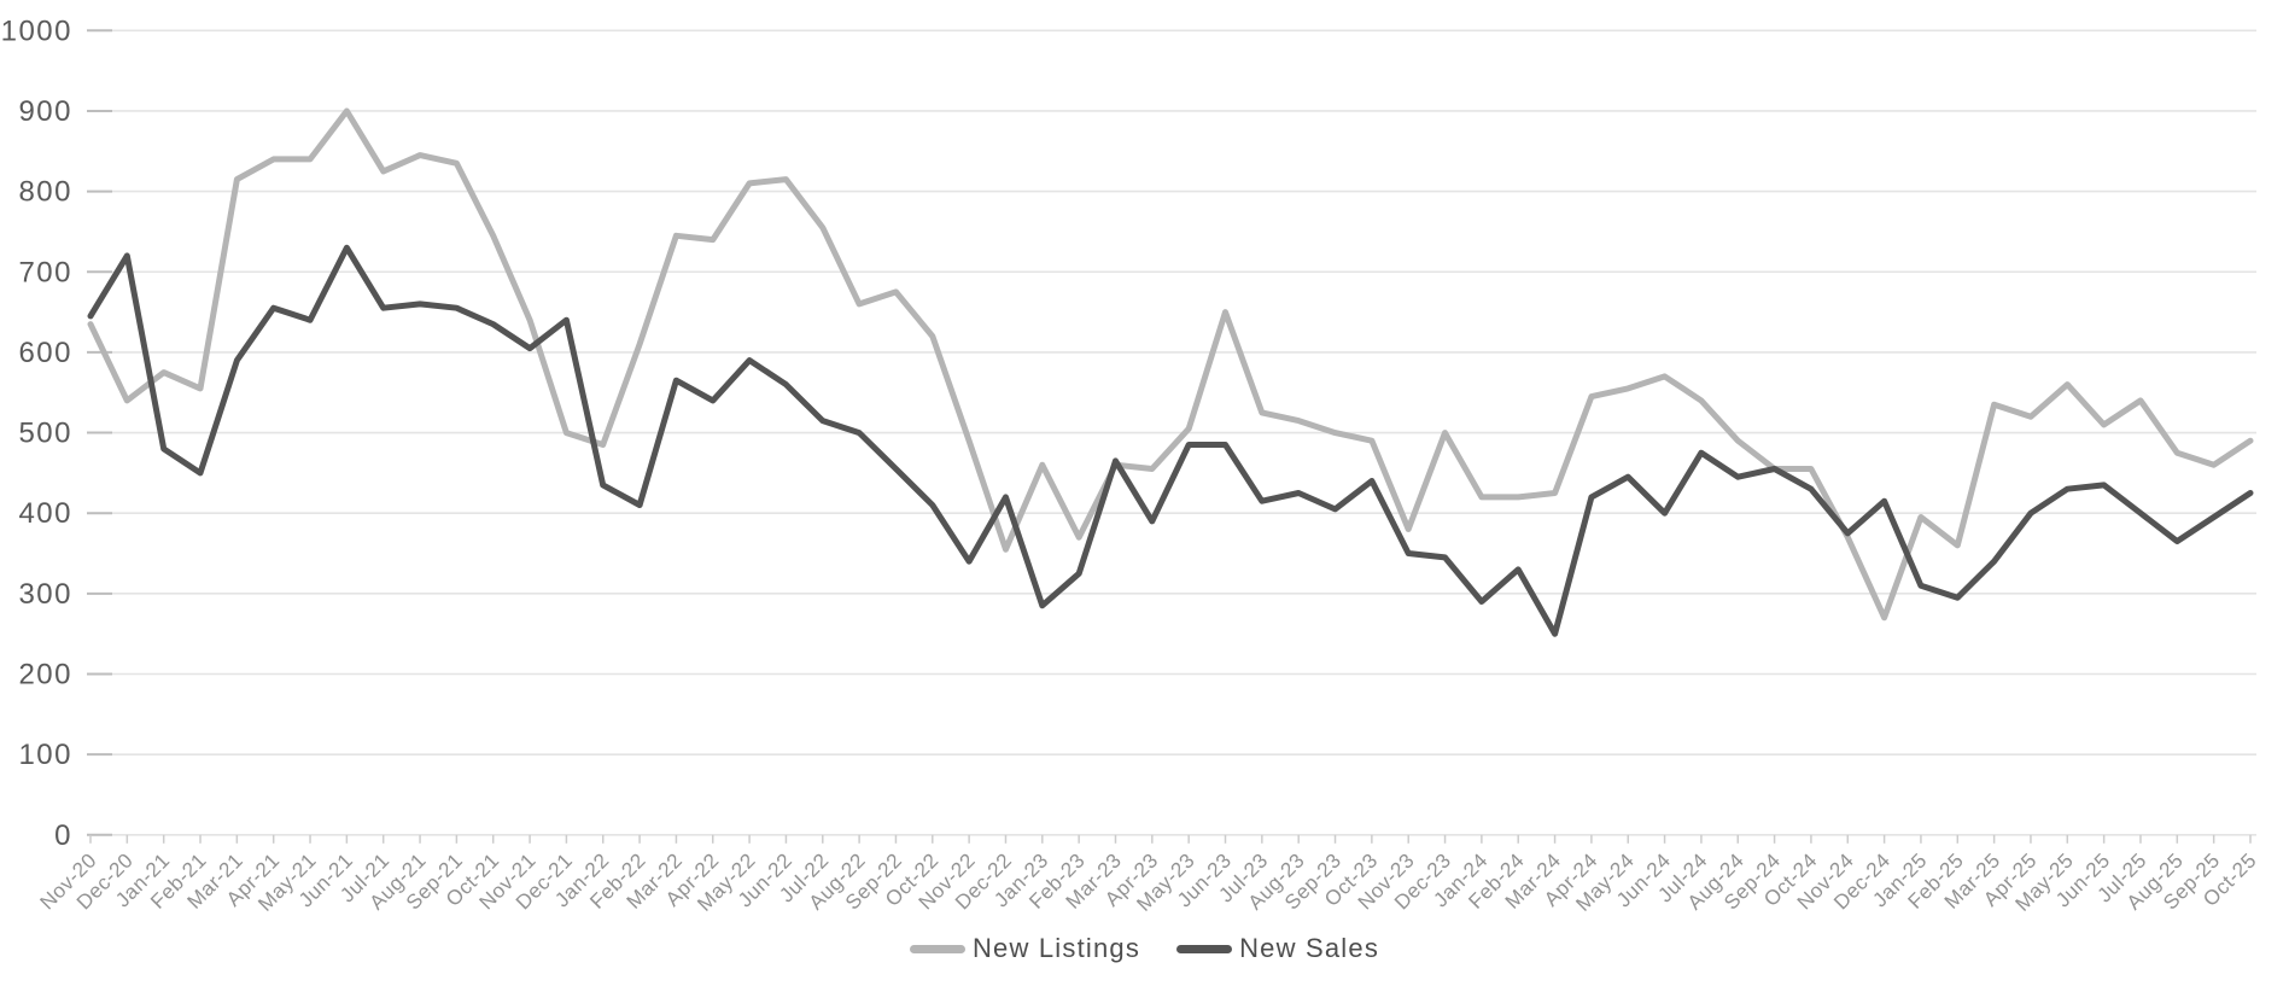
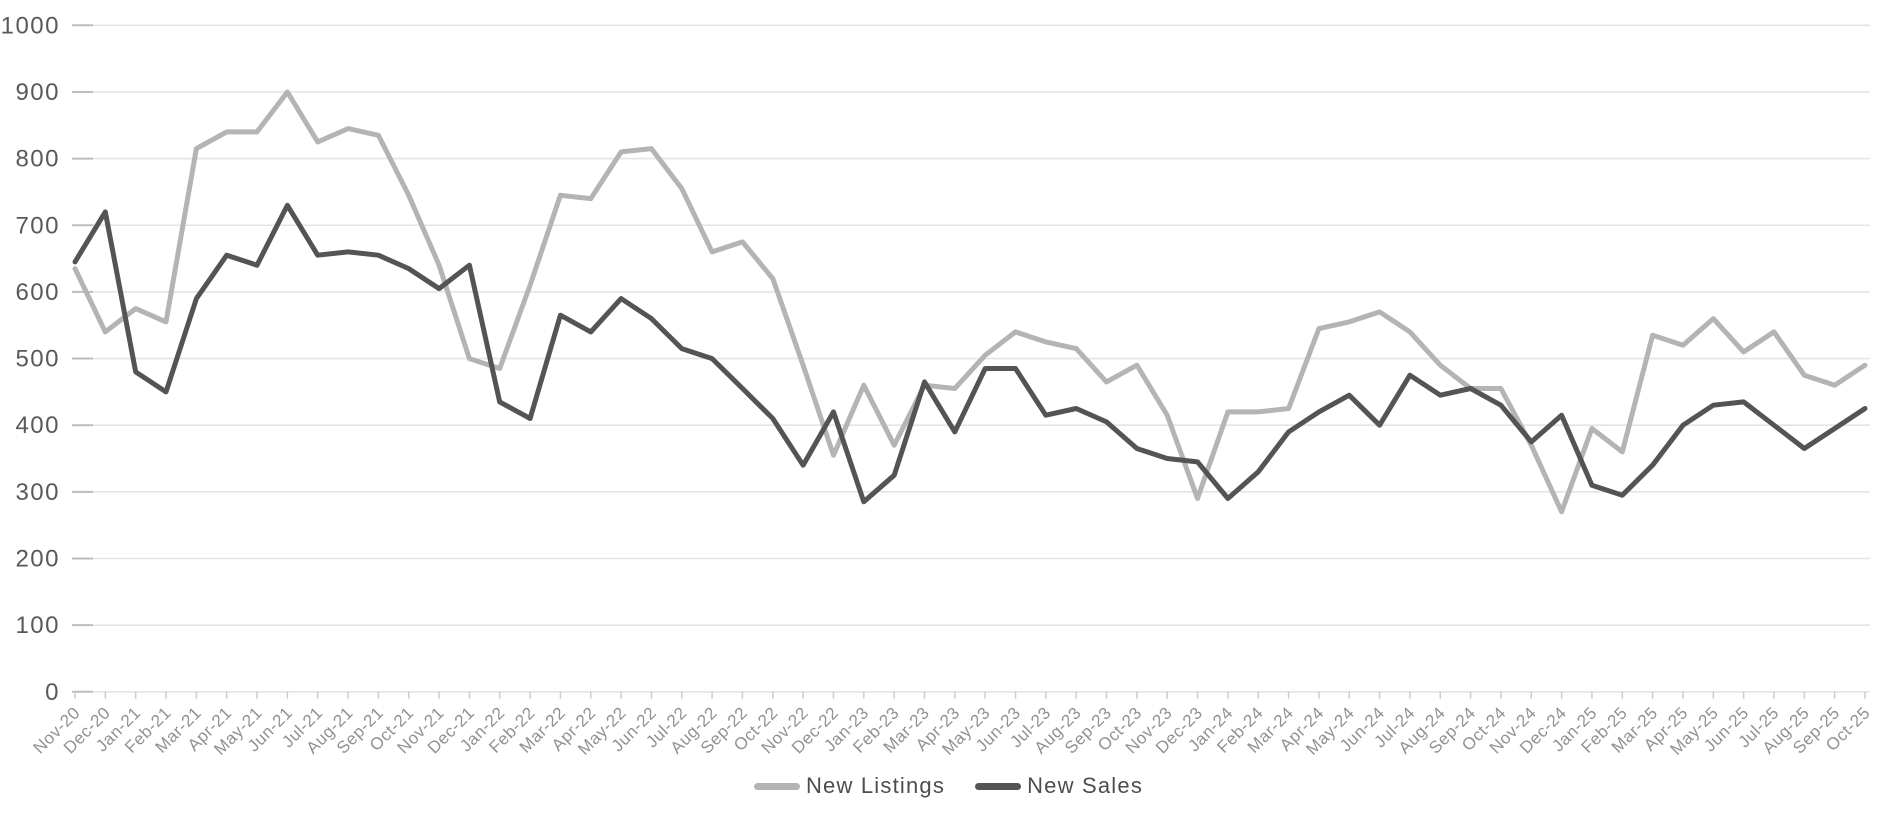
New Listings/Jun-23: 650 -> 540
New Listings/Sep-23: 500 -> 460
New Sales/Oct-23: 440 -> 360
New Listings/Nov-23: 380 -> 420
New Listings/Dec-23: 500 -> 290
New Sales/Mar-24: 250 -> 390
